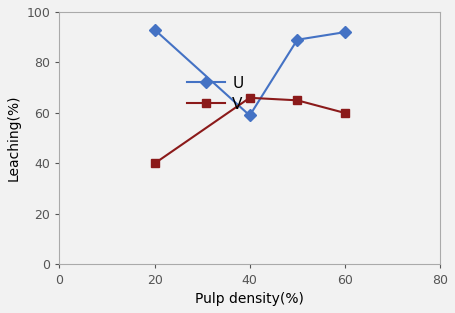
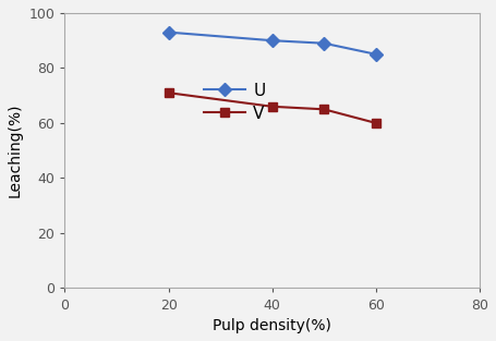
V/20: 40 -> 71
U/40: 59 -> 90
U/60: 92 -> 85
